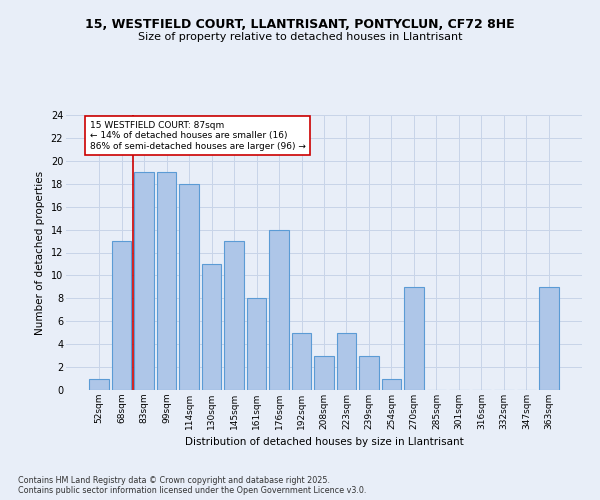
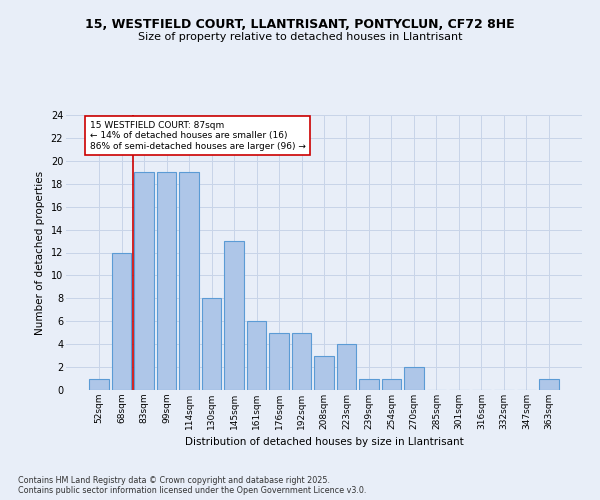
68sqm: 13 -> 12
114sqm: 18 -> 19
130sqm: 11 -> 8
161sqm: 8 -> 6
176sqm: 14 -> 5
223sqm: 5 -> 4
239sqm: 3 -> 1
270sqm: 9 -> 2
363sqm: 9 -> 1
